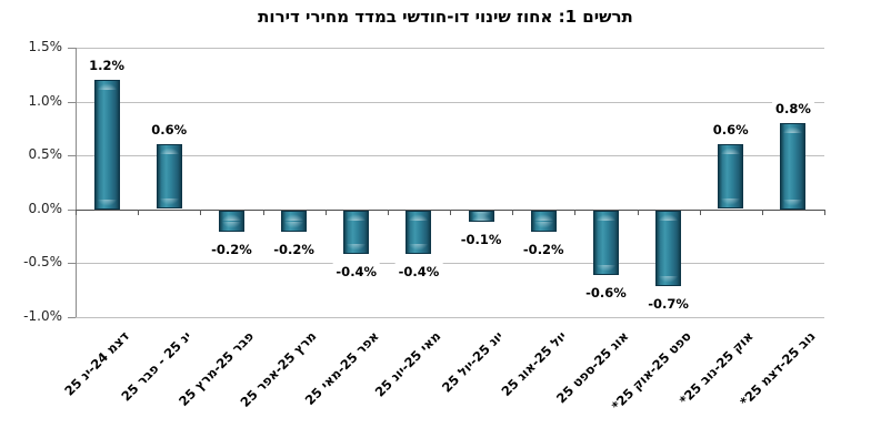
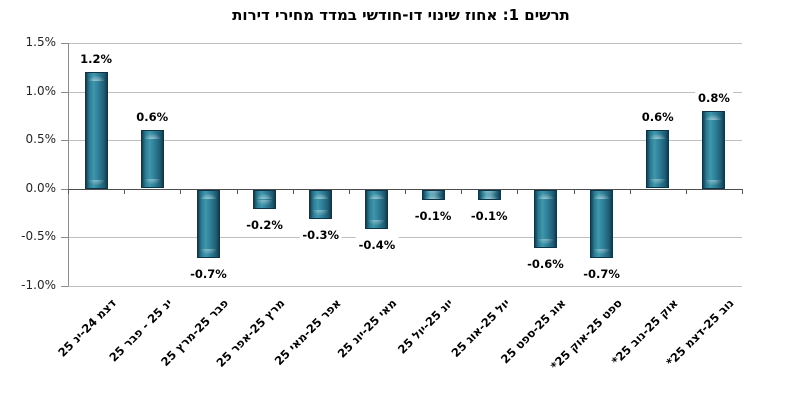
פבר 25-מרץ 25: -0.2% -> -0.7%
אפר 25-מאי 25: -0.4% -> -0.3%
יול 25-אוג 25: -0.2% -> -0.1%
